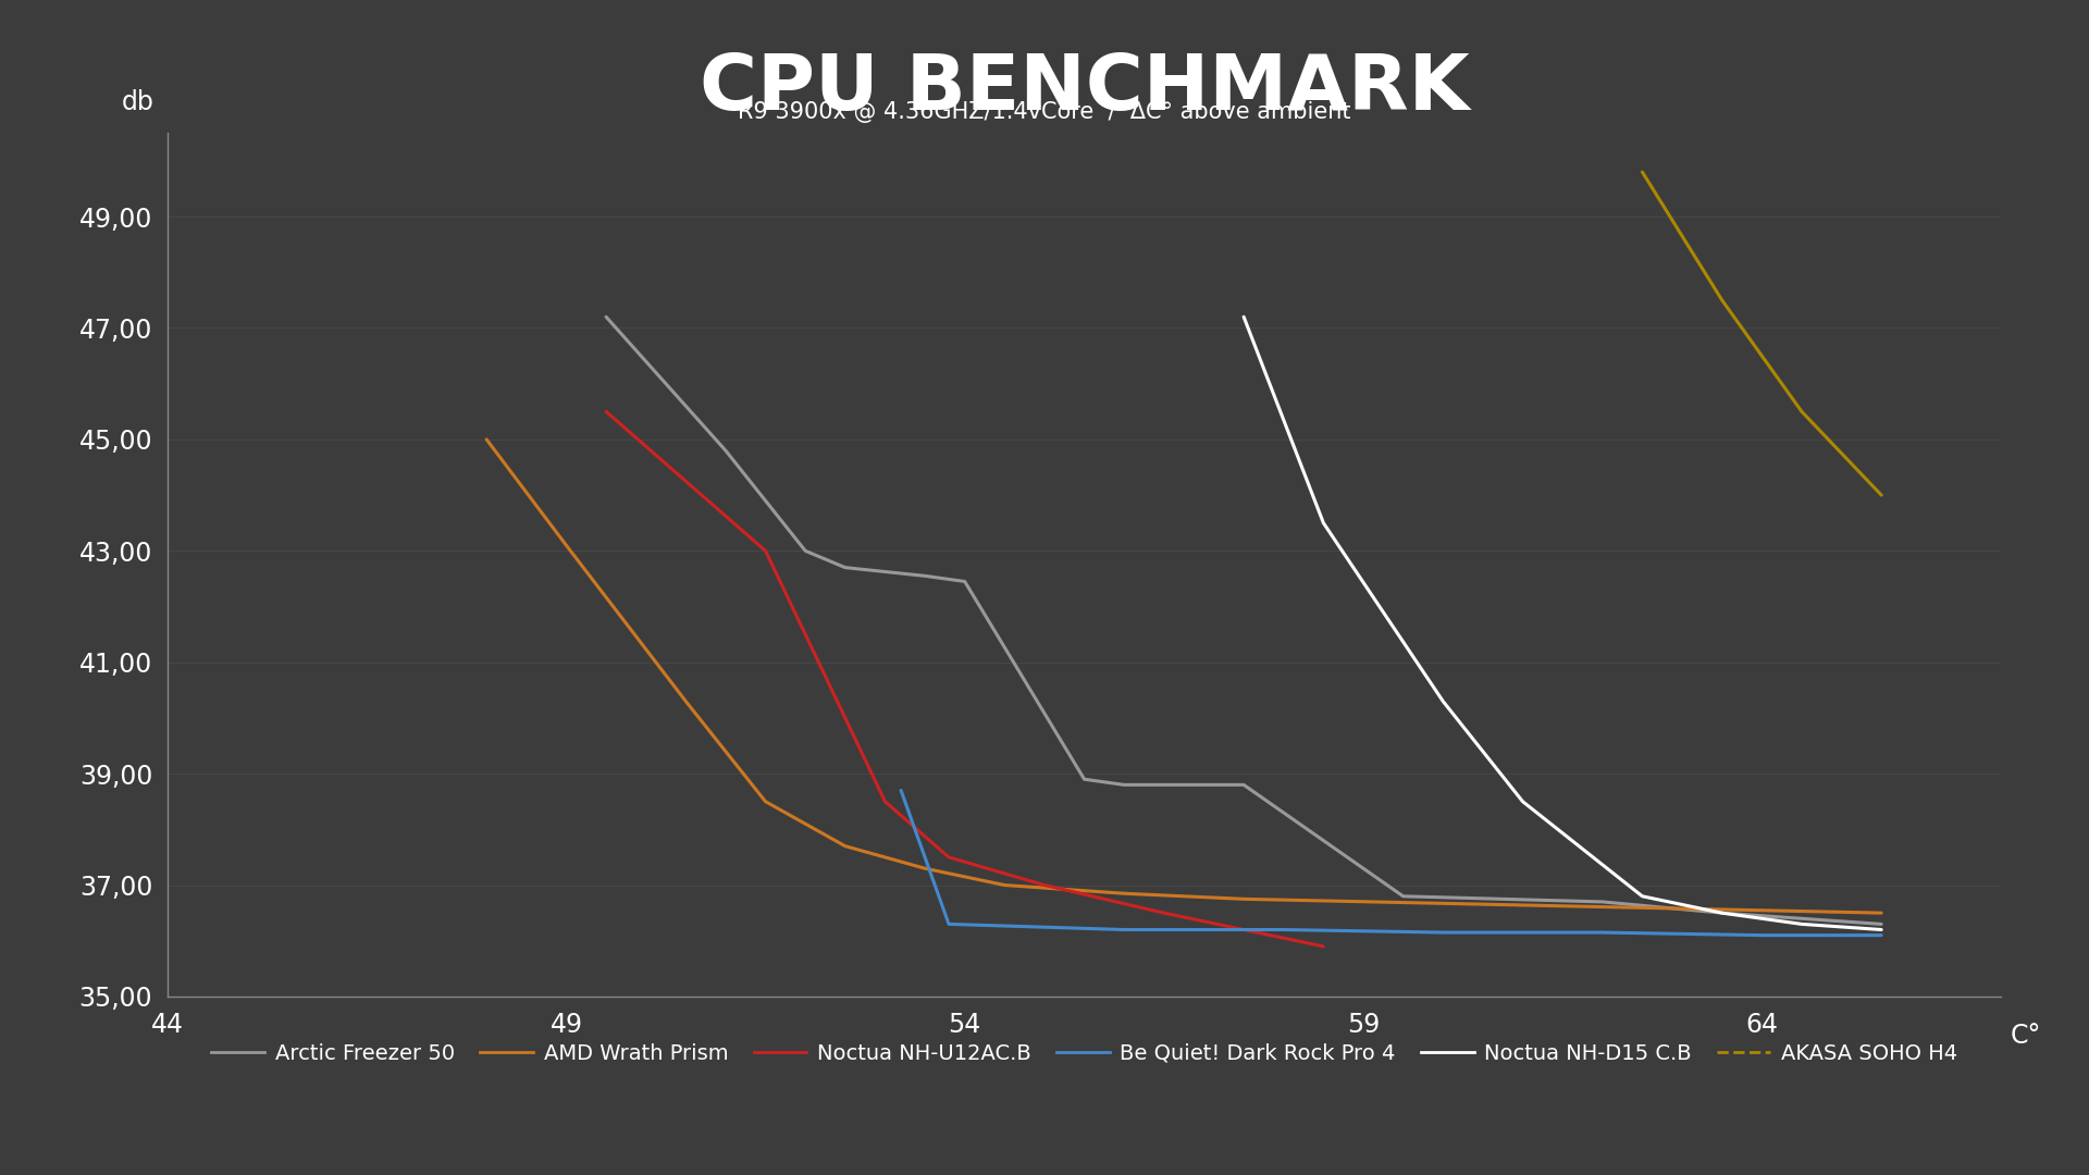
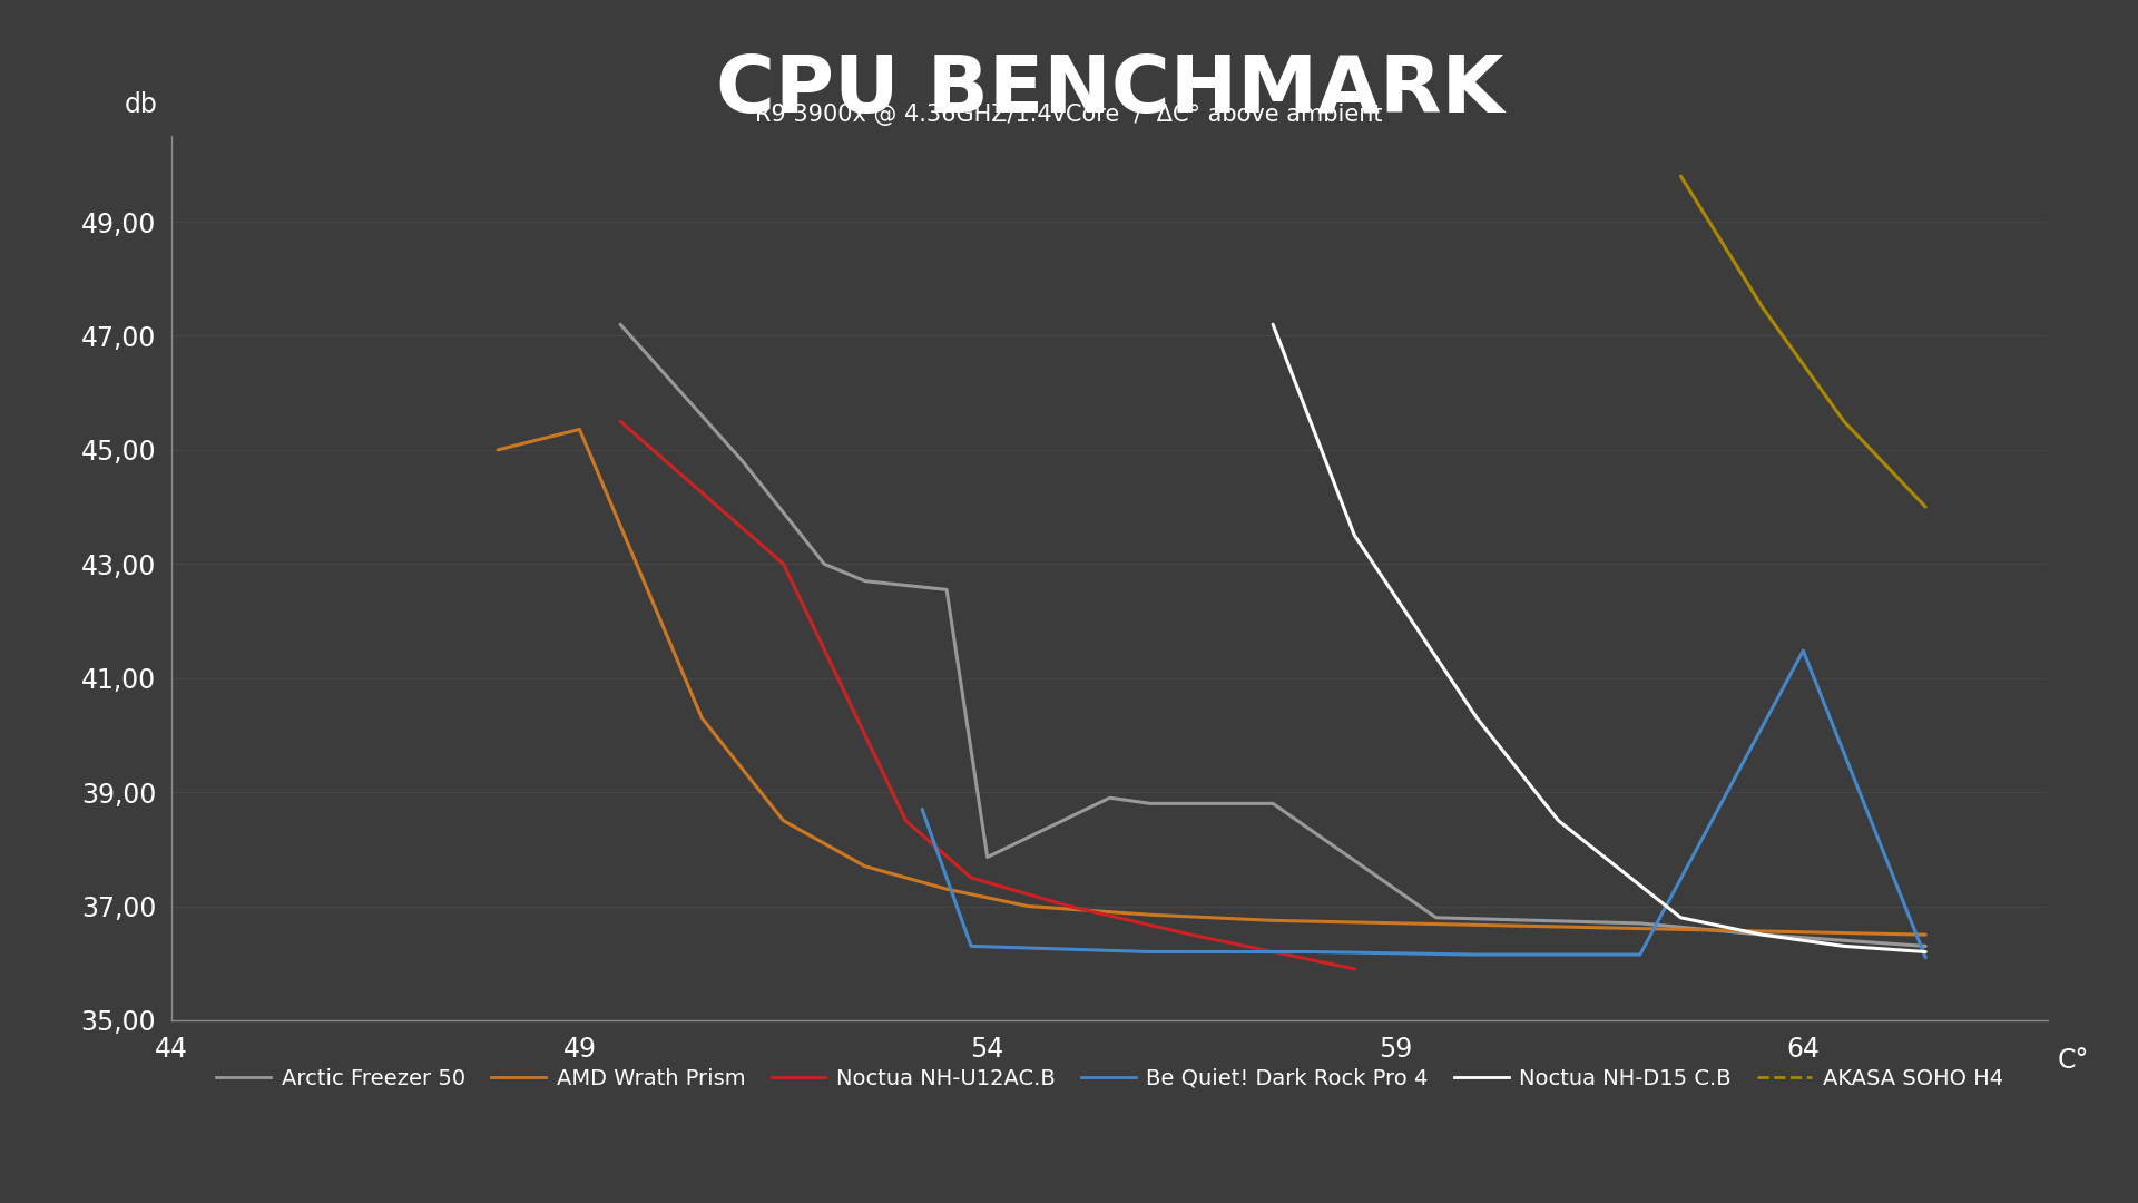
AMD Wrath Prism/49: 43,10 -> 45,36
Arctic Freezer 50/54: 42,45 -> 37,86
Be Quiet! Dark Rock Pro 4/64: 36,10 -> 41,48
